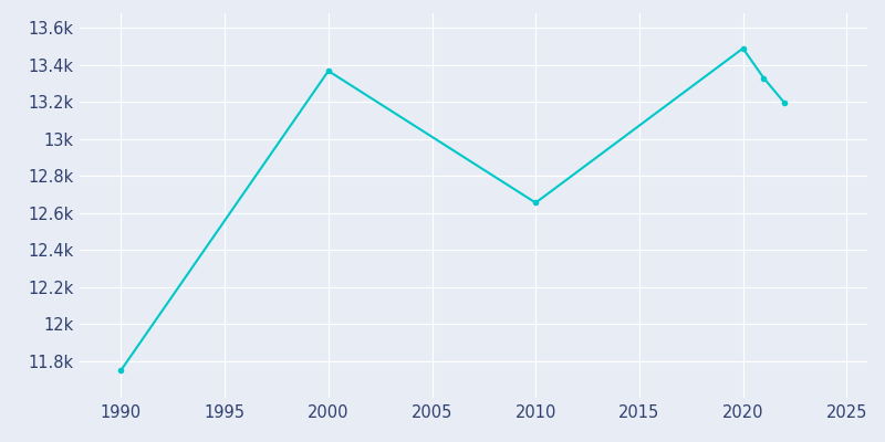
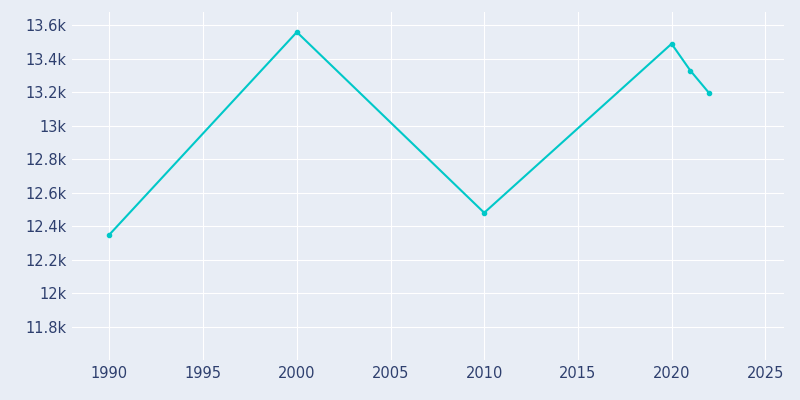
1990: 11.75k -> 12.35k
2000: 13.37k -> 13.56k
2010: 12.66k -> 12.48k
